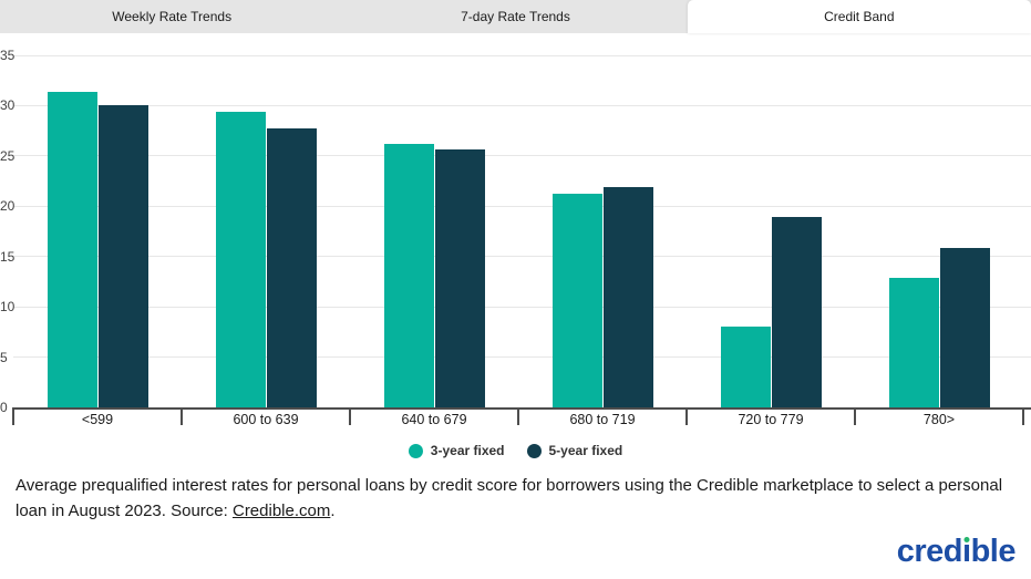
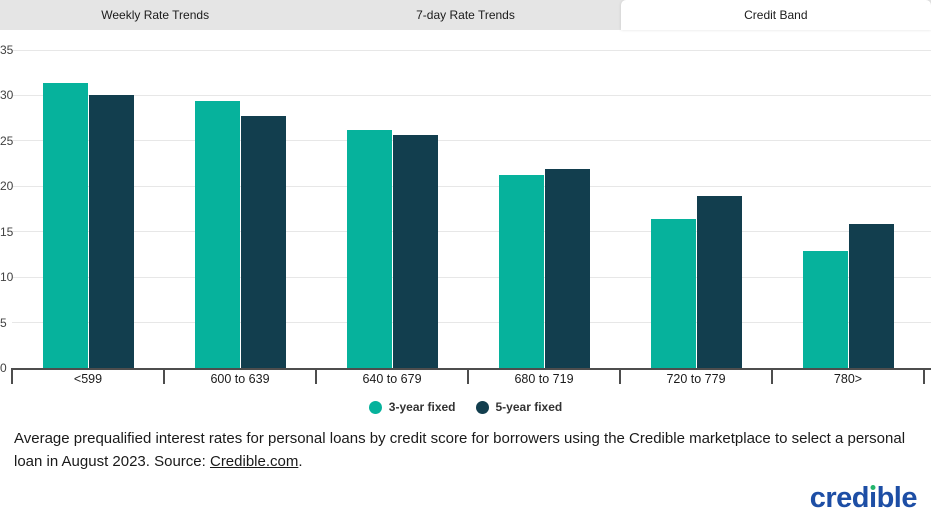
3-year fixed/720 to 779: 8 -> 16
